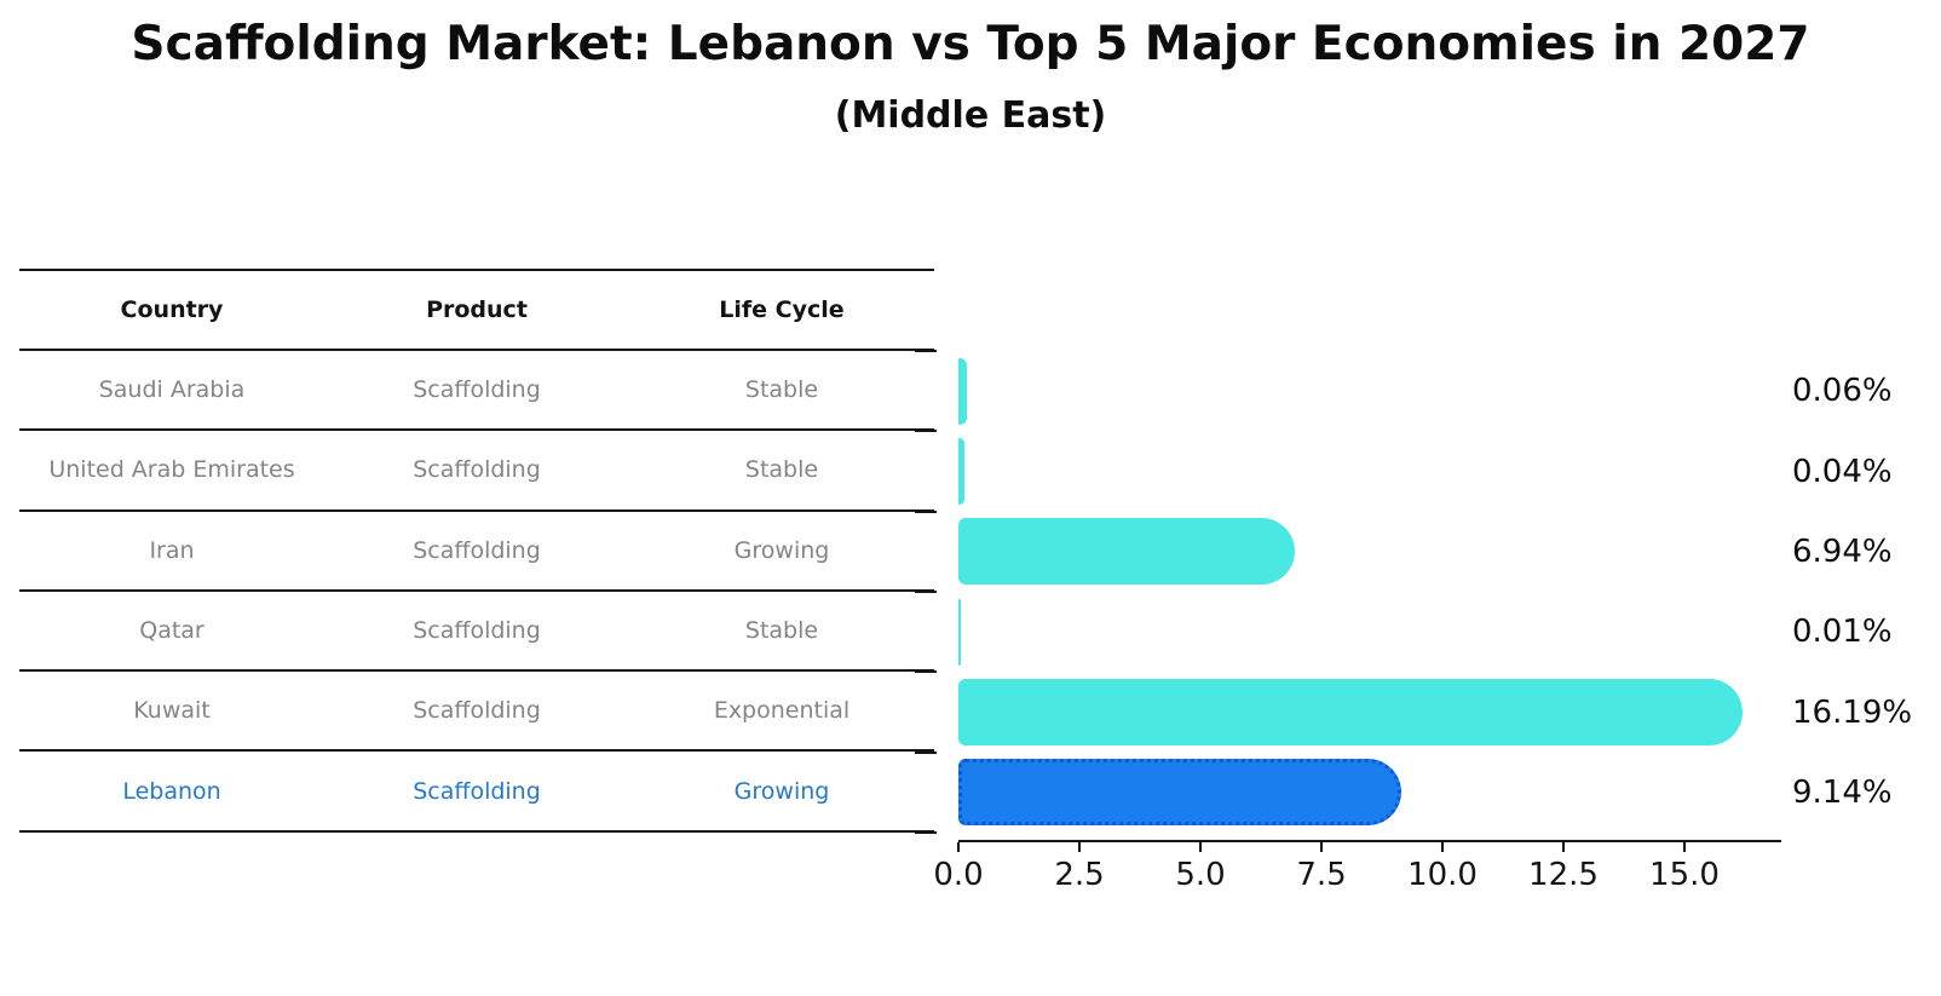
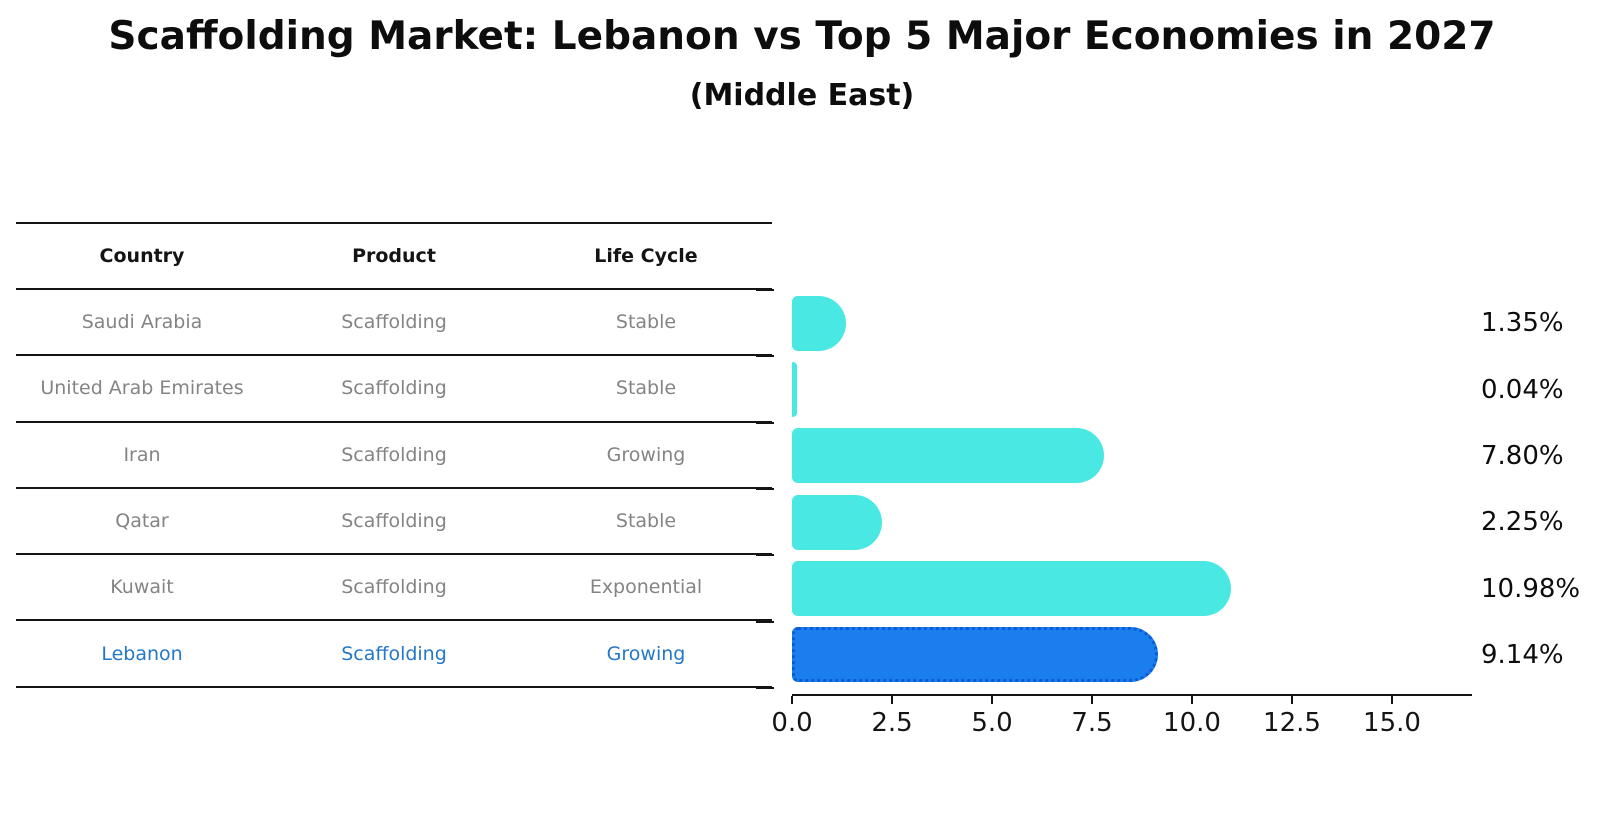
Saudi Arabia: 0.06% -> 1.35%
Iran: 6.94% -> 7.80%
Qatar: 0.01% -> 2.25%
Kuwait: 16.19% -> 10.98%
